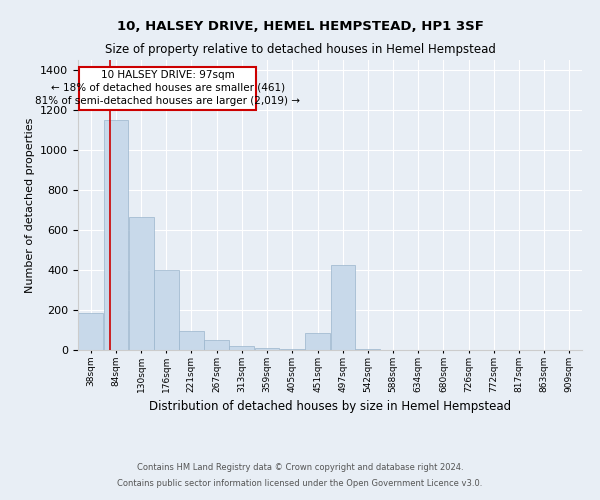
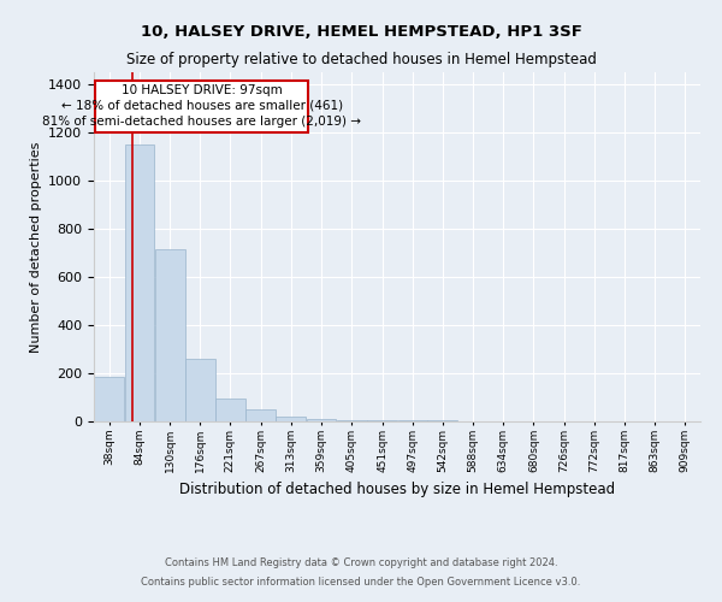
130sqm: 665 -> 715
176sqm: 400 -> 260
451sqm: 85 -> 5
497sqm: 425 -> 5
